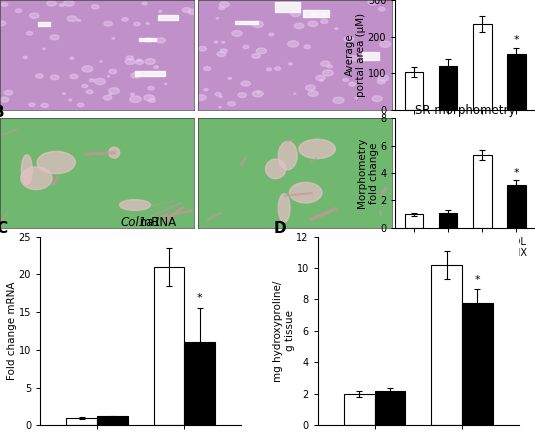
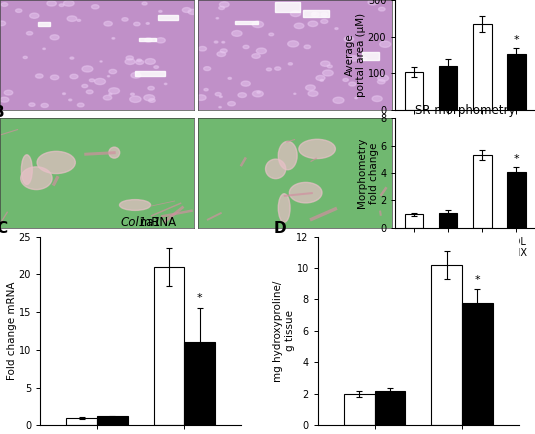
SR morphometry/BDL TMX: 3.1 -> 4.1
